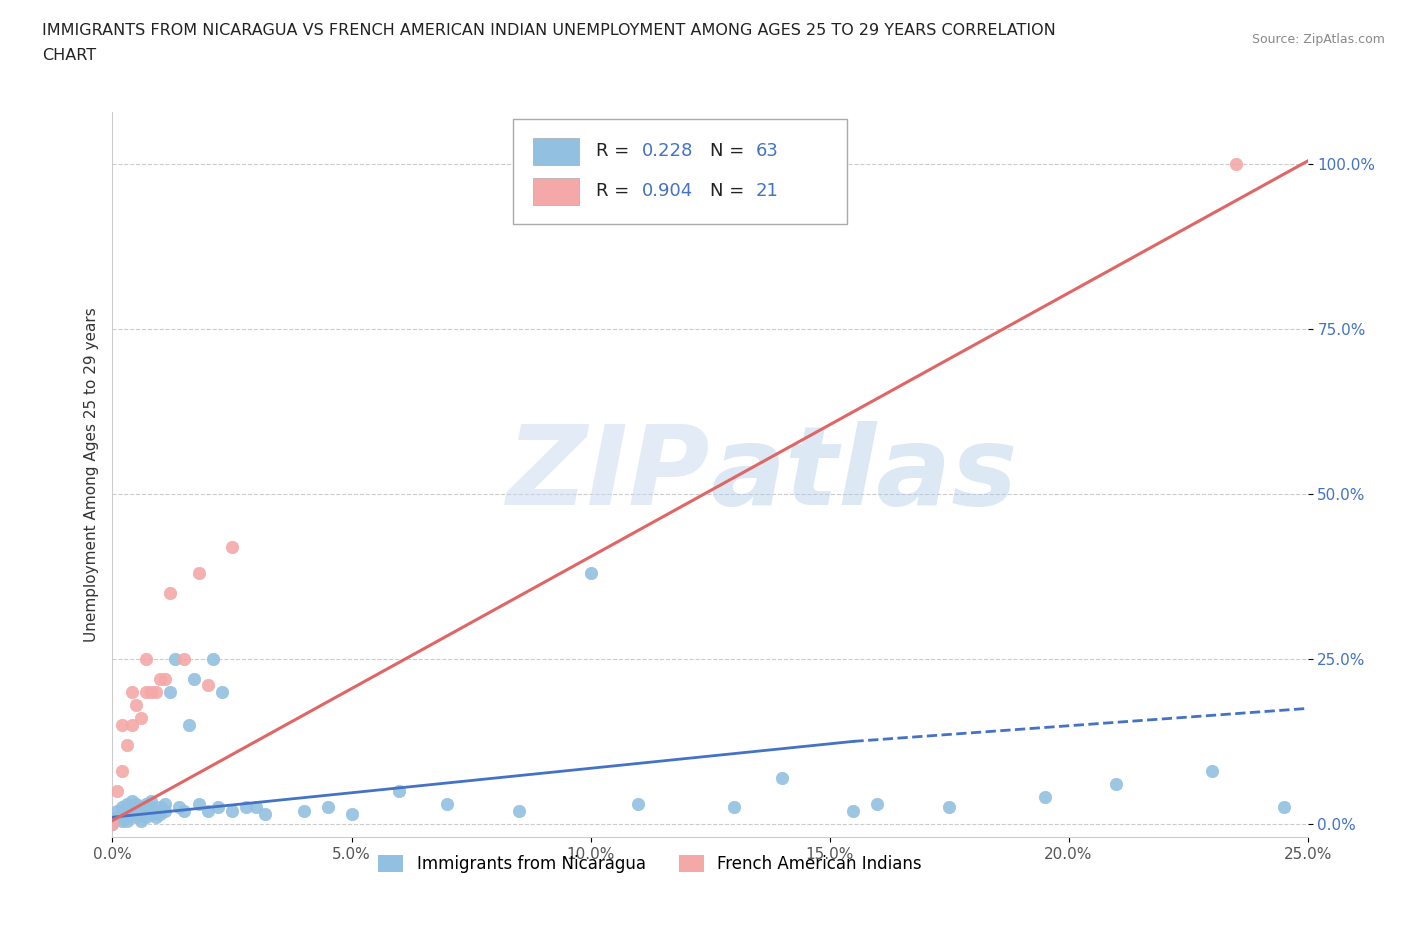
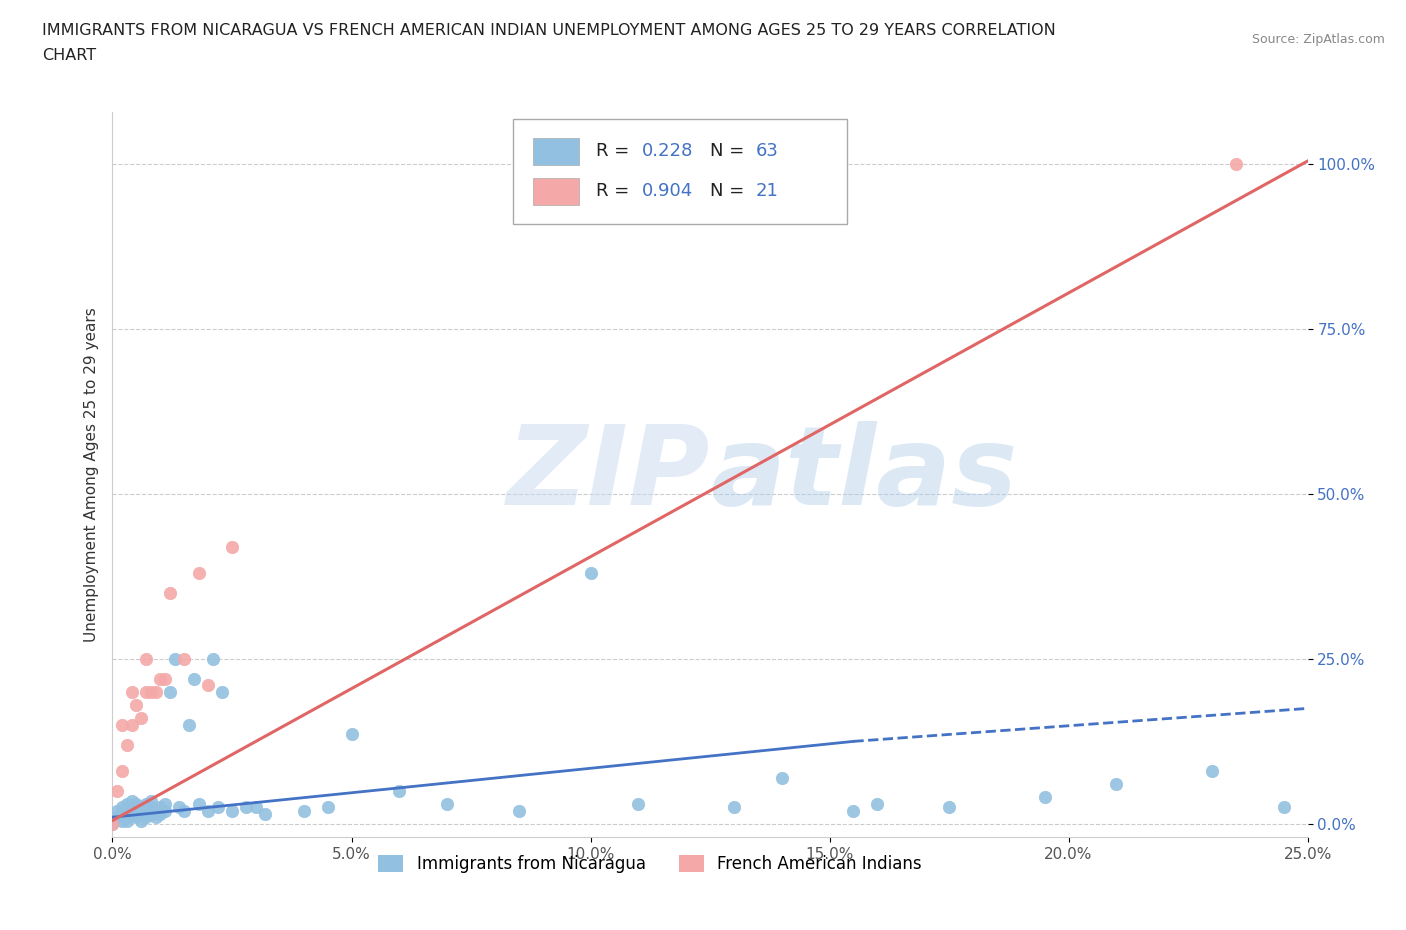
Immigrants from Nicaragua/5.0%: 1.5% -> 13.6%
